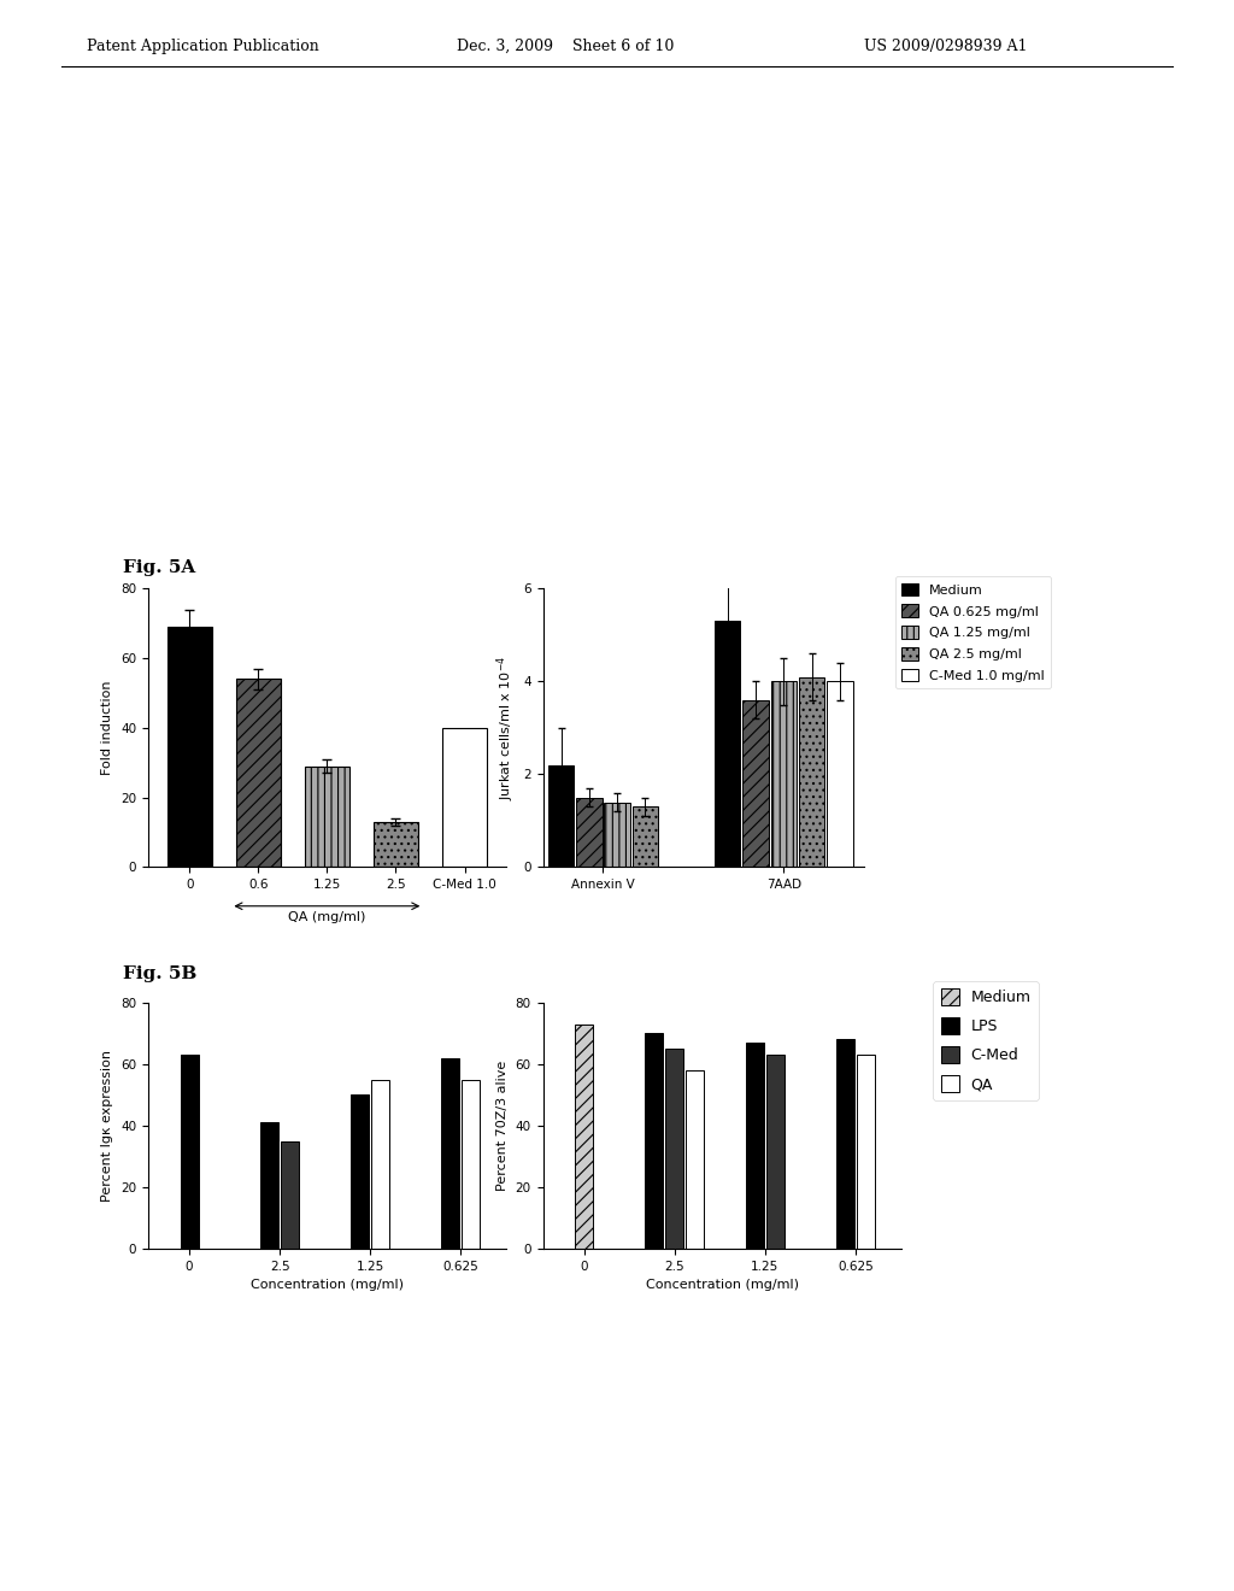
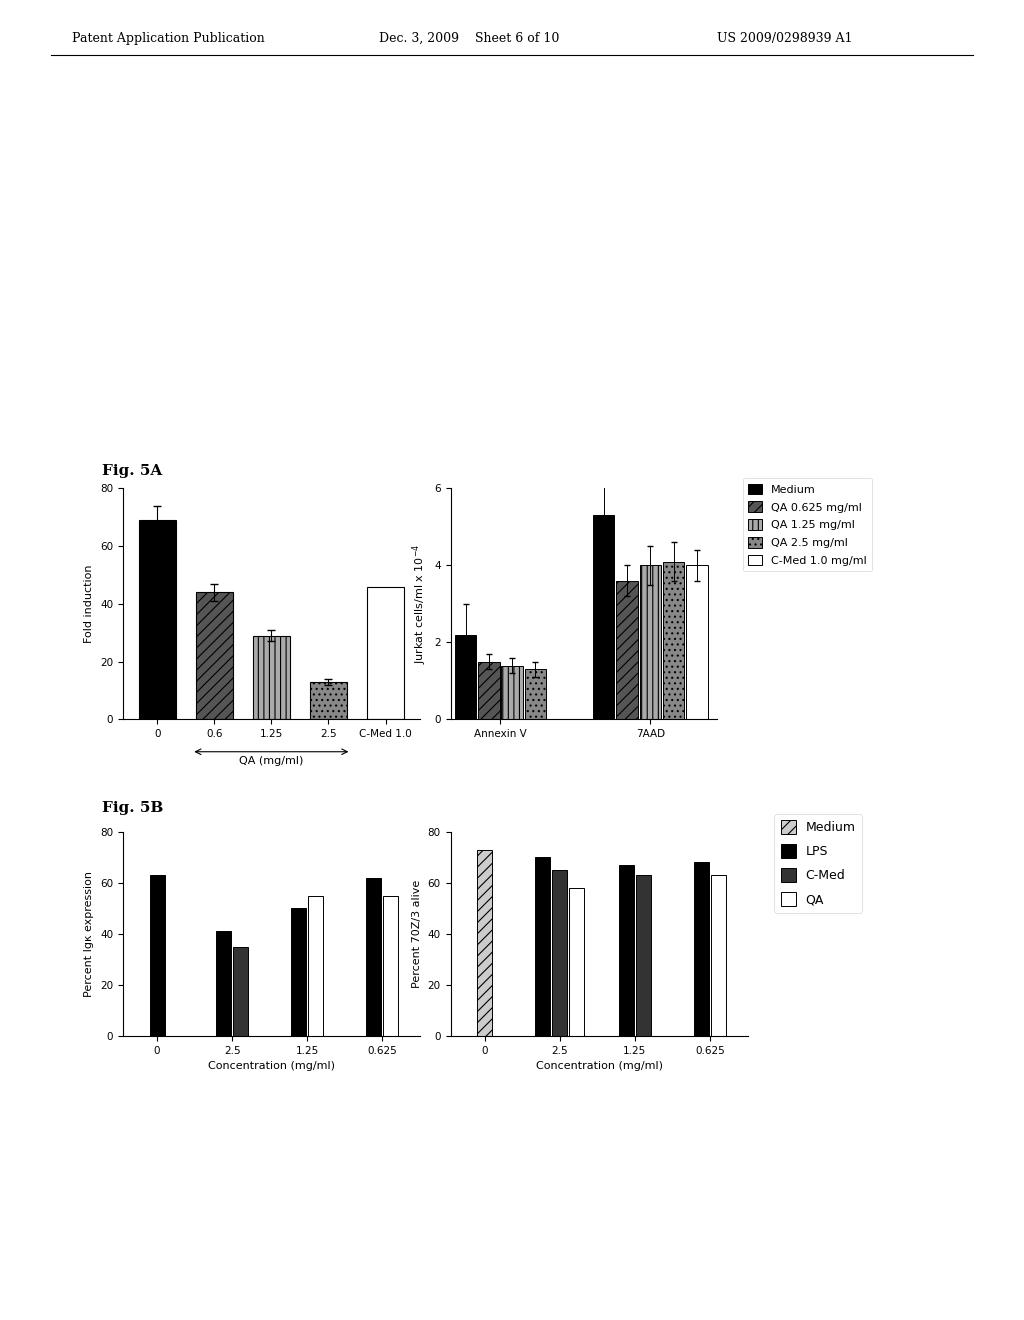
0.6: 54 -> 44
C-Med 1.0: 40 -> 46
